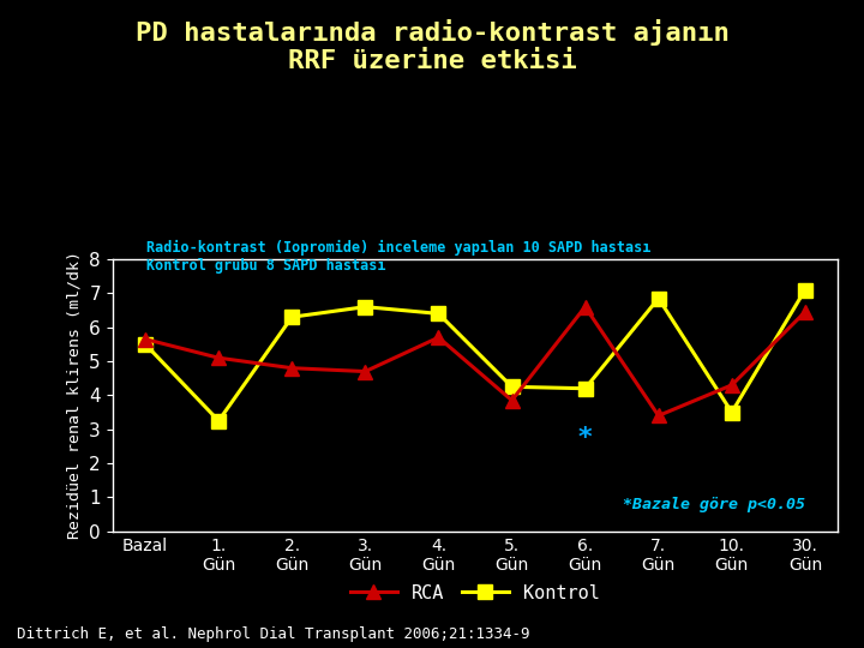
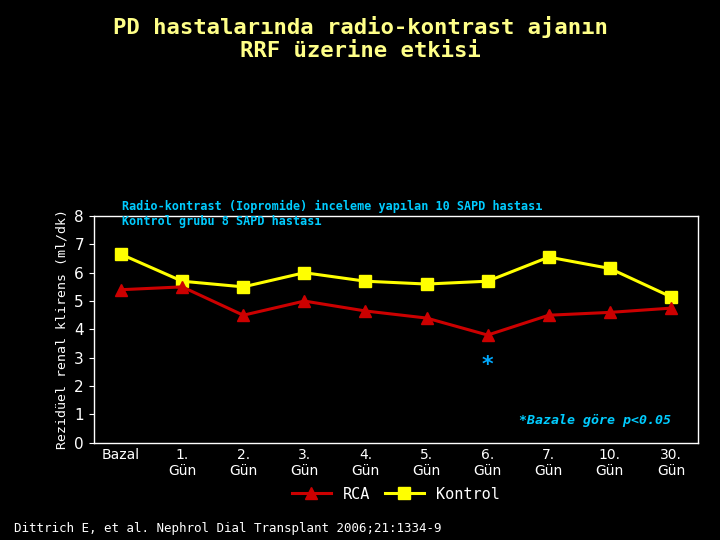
RCA/Bazal: 5.65 -> 5.40
Kontrol/Bazal: 5.50 -> 6.65
RCA/1. Gün: 5.10 -> 5.50
Kontrol/1. Gün: 3.25 -> 5.70
RCA/2. Gün: 4.80 -> 4.50
Kontrol/2. Gün: 6.30 -> 5.50
RCA/3. Gün: 4.70 -> 5.00
Kontrol/3. Gün: 6.60 -> 6.00
RCA/4. Gün: 5.70 -> 4.65
Kontrol/4. Gün: 6.40 -> 5.70
RCA/5. Gün: 3.85 -> 4.40
Kontrol/5. Gün: 4.25 -> 5.60
RCA/6. Gün: 6.60 -> 3.80
Kontrol/6. Gün: 4.20 -> 5.70
RCA/7. Gün: 3.40 -> 4.50
Kontrol/7. Gün: 6.85 -> 6.55
RCA/10. Gün: 4.30 -> 4.60
Kontrol/10. Gün: 3.50 -> 6.15
RCA/30. Gün: 6.45 -> 4.75
Kontrol/30. Gün: 7.10 -> 5.15
